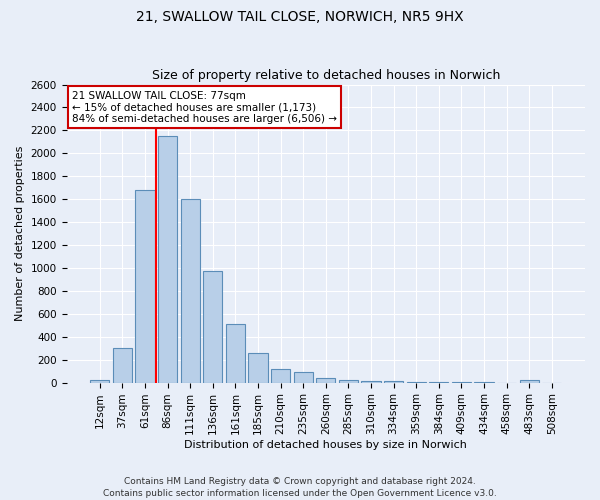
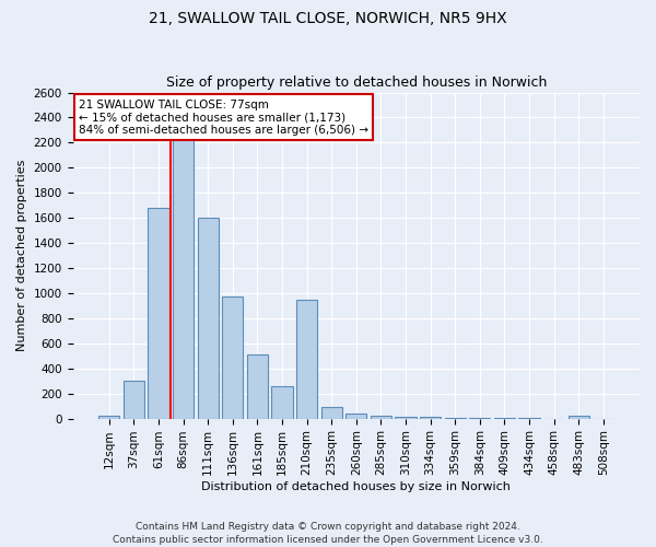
86sqm: 2150 -> 2230
210sqm: 120 -> 950
